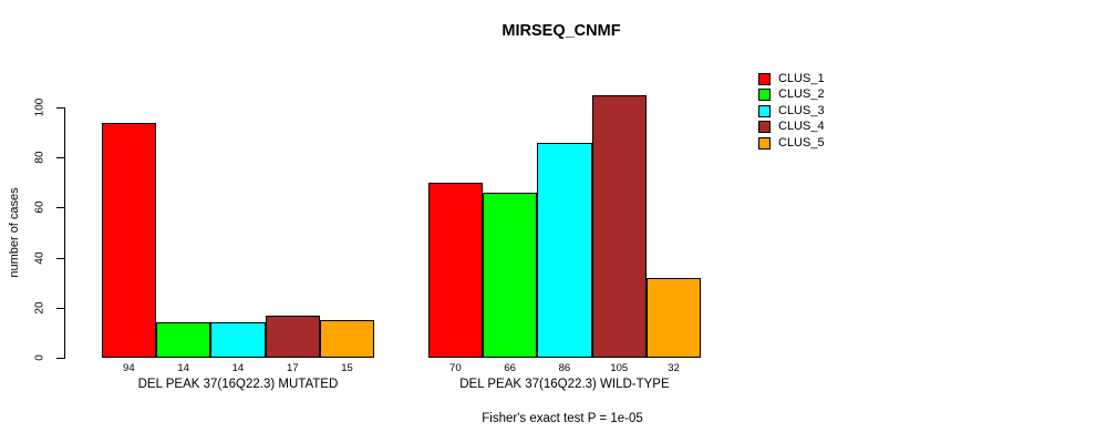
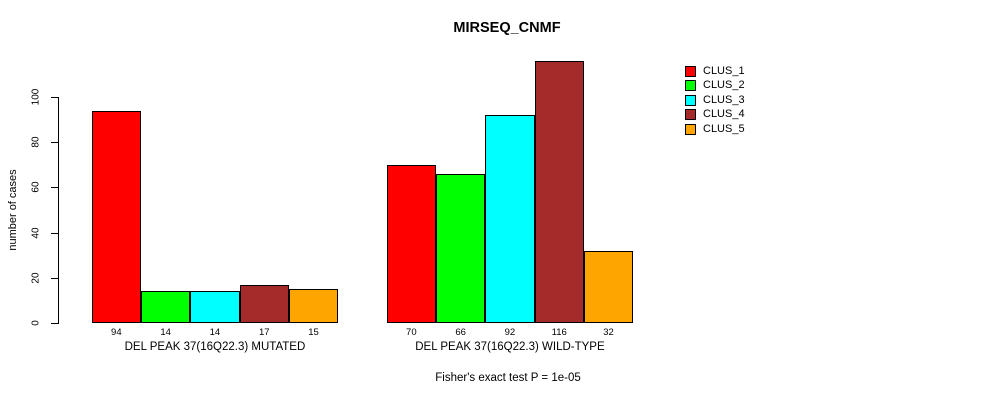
CLUS_3/DEL PEAK 37(16Q22.3) WILD-TYPE: 86 -> 92
CLUS_4/DEL PEAK 37(16Q22.3) WILD-TYPE: 105 -> 116
